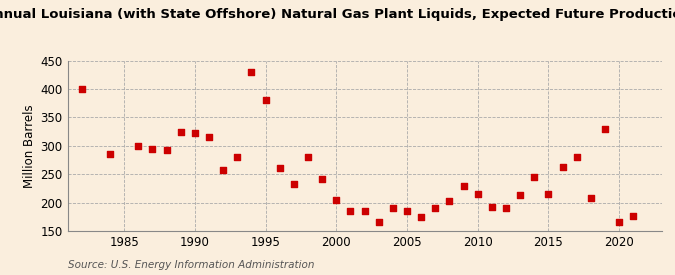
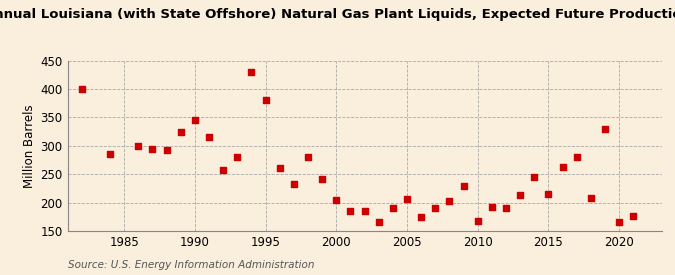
1990: 322 -> 346
2005: 185 -> 206
2010: 215 -> 168
